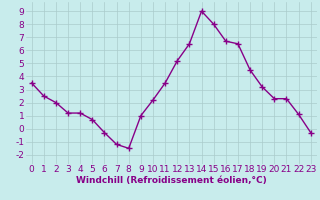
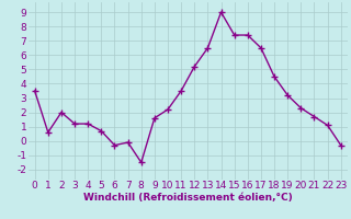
1: 2.5 -> 0.6
7: -1.2 -> -0.1
9: 1.0 -> 1.6
15: 8.0 -> 7.4
16: 6.7 -> 7.4
21: 2.3 -> 1.7
